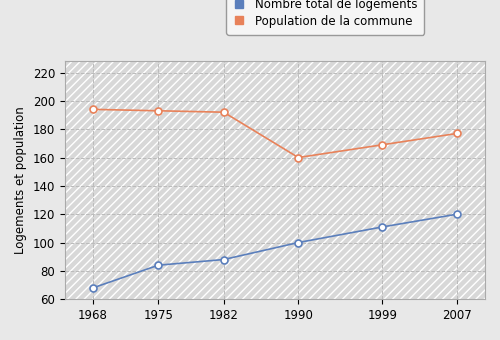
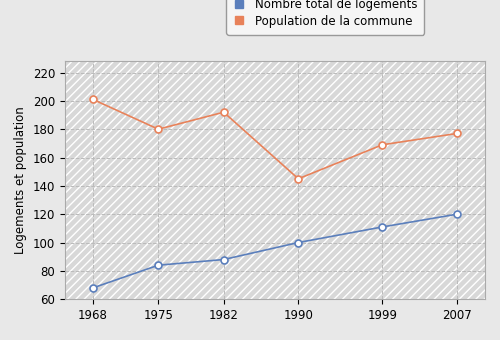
Population de la commune/1968: 194 -> 201
Population de la commune/1975: 193 -> 180
Population de la commune/1990: 160 -> 145
